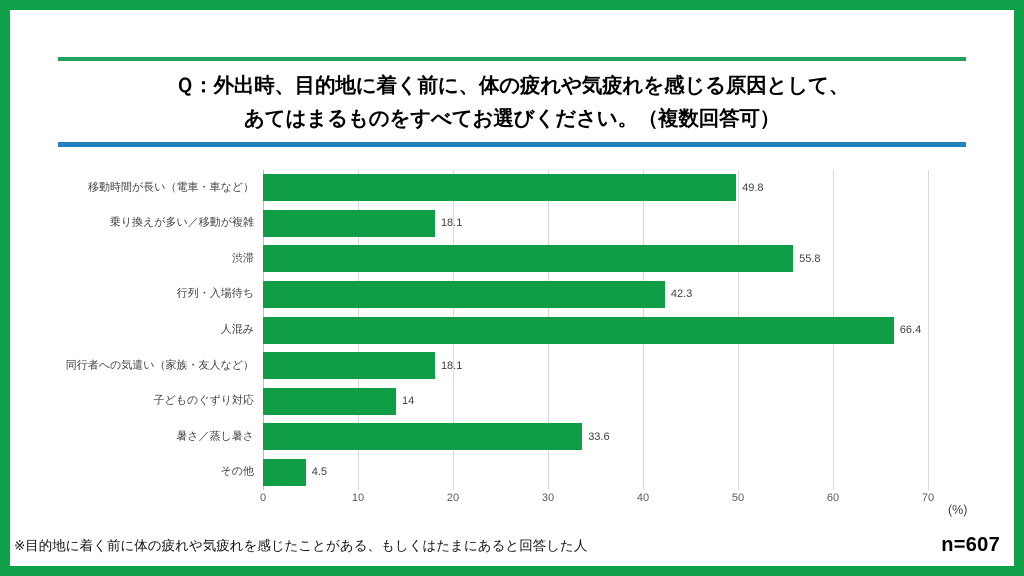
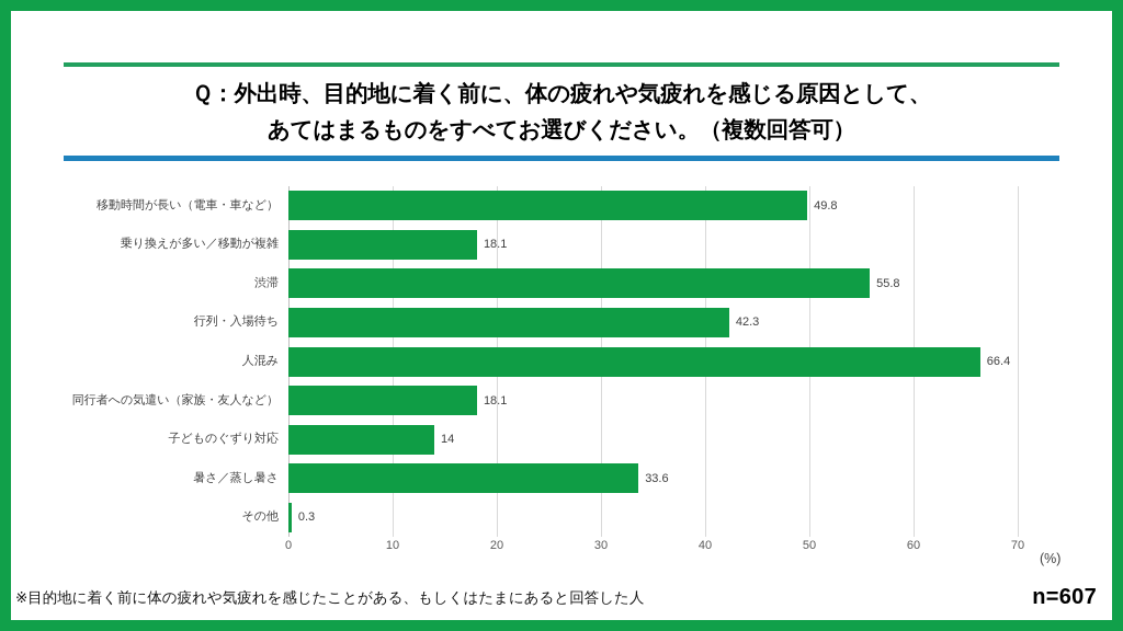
その他: 4.5 -> 0.3
